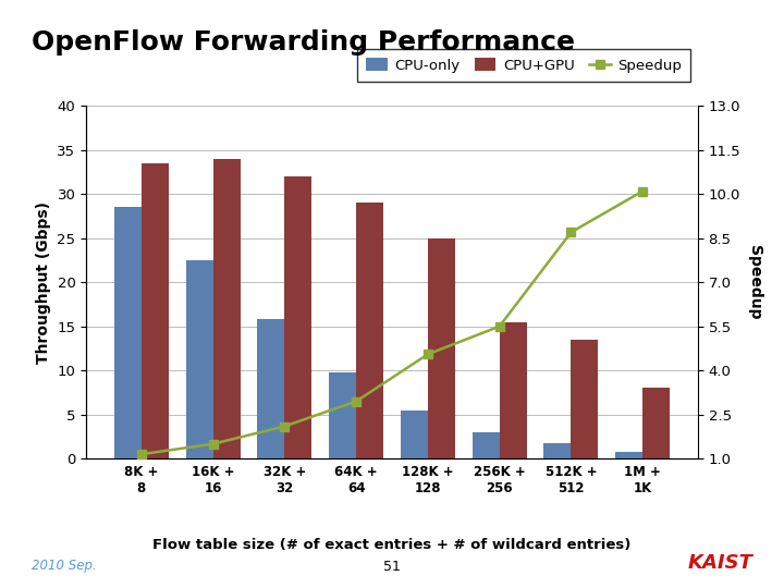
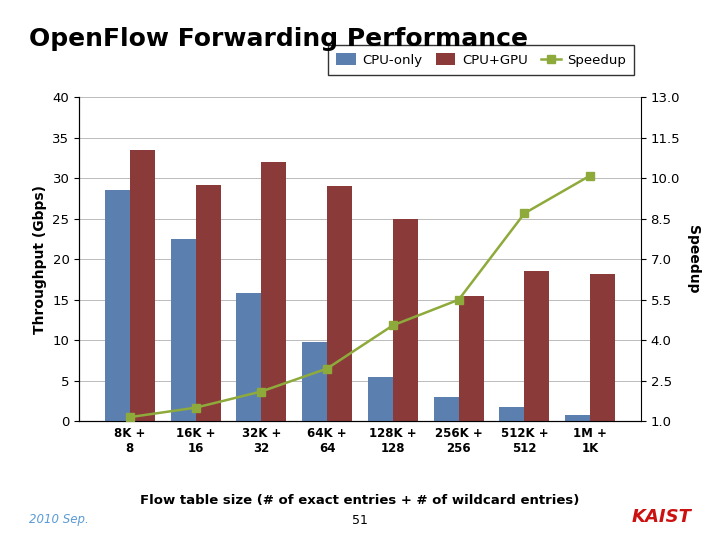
CPU+GPU/16K + 16: 34.0 -> 29.2
CPU+GPU/512K + 512: 13.5 -> 18.6
CPU+GPU/1M + 1K: 8.0 -> 18.2
